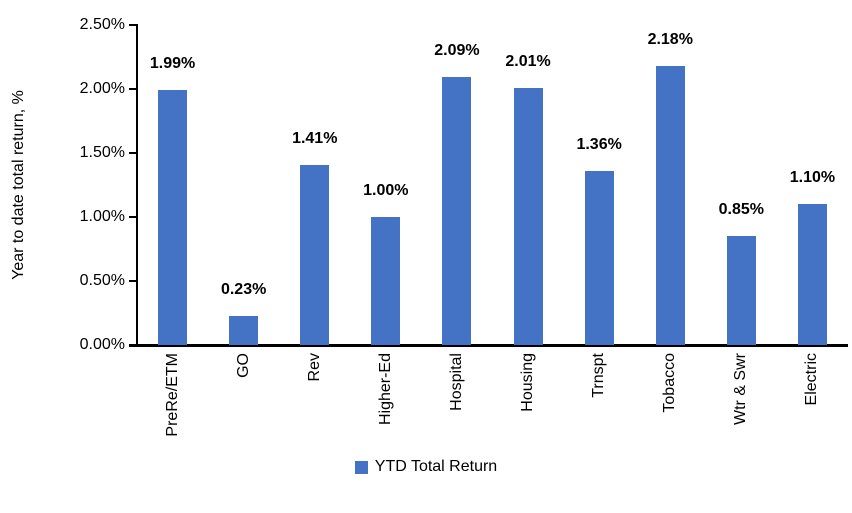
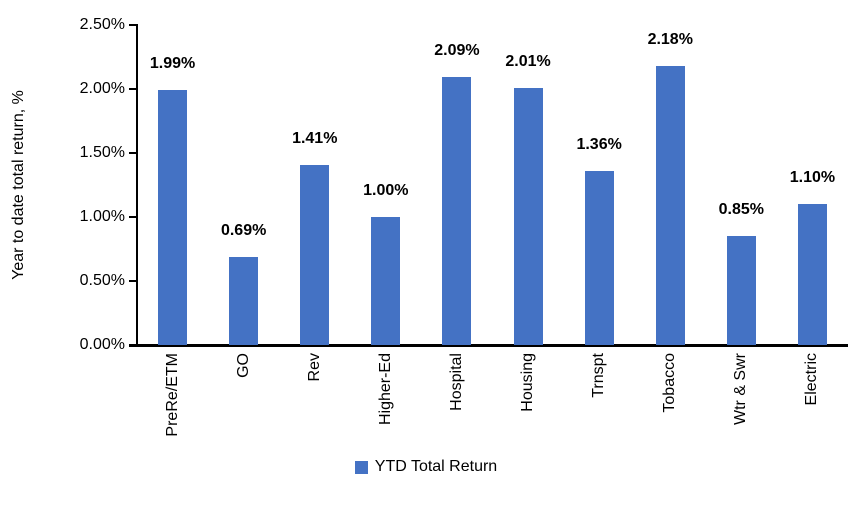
GO: 0.23% -> 0.69%
